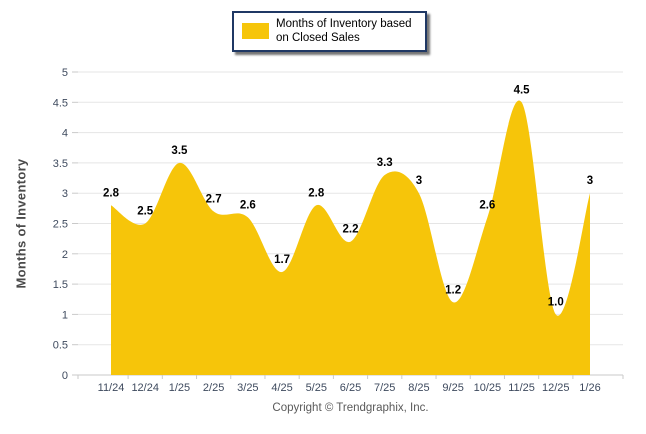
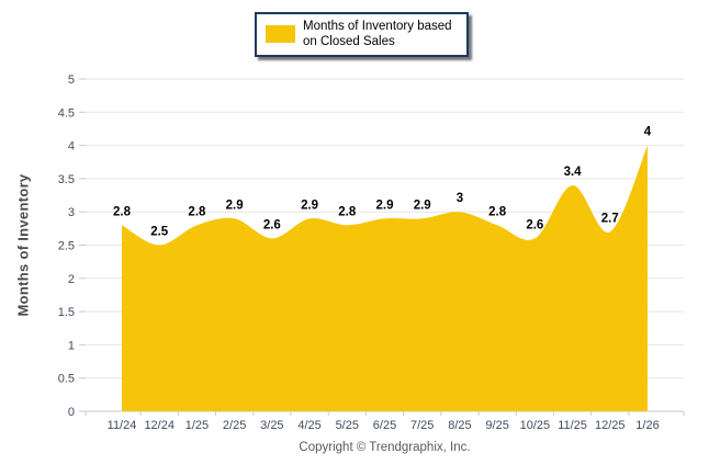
1/25: 3.5 -> 2.8
2/25: 2.7 -> 2.9
4/25: 1.7 -> 2.9
6/25: 2.2 -> 2.9
7/25: 3.3 -> 2.9
9/25: 1.2 -> 2.8
11/25: 4.5 -> 3.4
12/25: 1.0 -> 2.7
1/26: 3 -> 4
